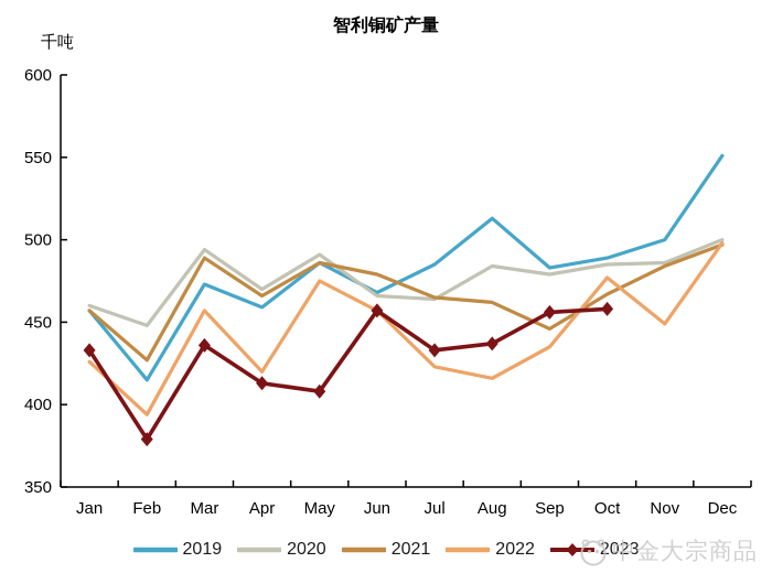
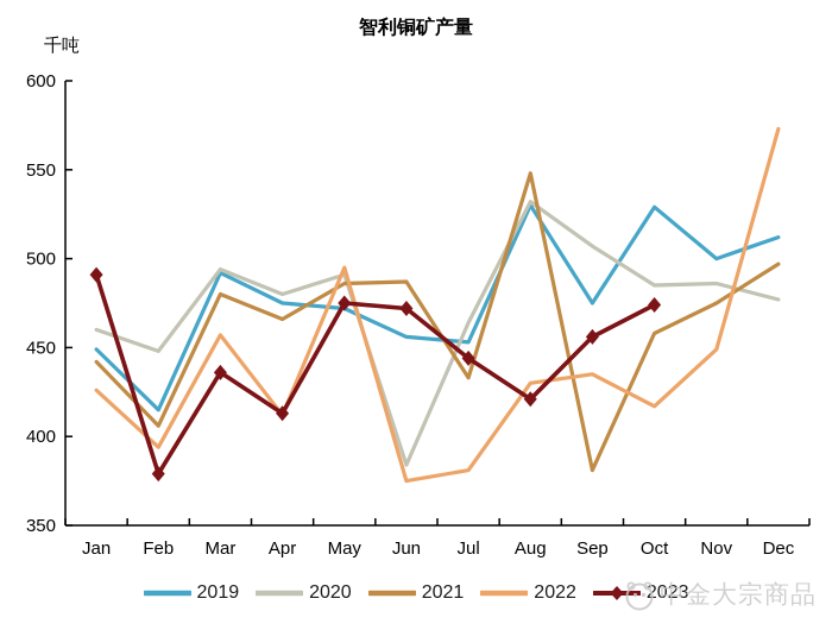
2019/Jan: 457 -> 449
2021/Jan: 457 -> 442
2023/Jan: 433 -> 491
2021/Feb: 427 -> 406
2019/Mar: 473 -> 492
2021/Mar: 489 -> 480
2019/Apr: 459 -> 475
2020/Apr: 470 -> 480
2022/Apr: 420 -> 412
2019/May: 486 -> 472
2022/May: 475 -> 495
2023/May: 408 -> 475
2019/Jun: 468 -> 456
2020/Jun: 466 -> 384
2021/Jun: 479 -> 487
2022/Jun: 457 -> 375
2023/Jun: 457 -> 472
2019/Jul: 485 -> 453
2021/Jul: 465 -> 433
2022/Jul: 423 -> 381
2023/Jul: 433 -> 444
2019/Aug: 513 -> 530
2020/Aug: 484 -> 532
2021/Aug: 462 -> 548
2022/Aug: 416 -> 430
2023/Aug: 437 -> 421
2019/Sep: 483 -> 475
2020/Sep: 479 -> 507
2021/Sep: 446 -> 381
2019/Oct: 489 -> 529
2021/Oct: 467 -> 458
2022/Oct: 477 -> 417
2023/Oct: 458 -> 474
2021/Nov: 484 -> 475
2019/Dec: 551 -> 512
2020/Dec: 500 -> 477
2022/Dec: 498 -> 573
